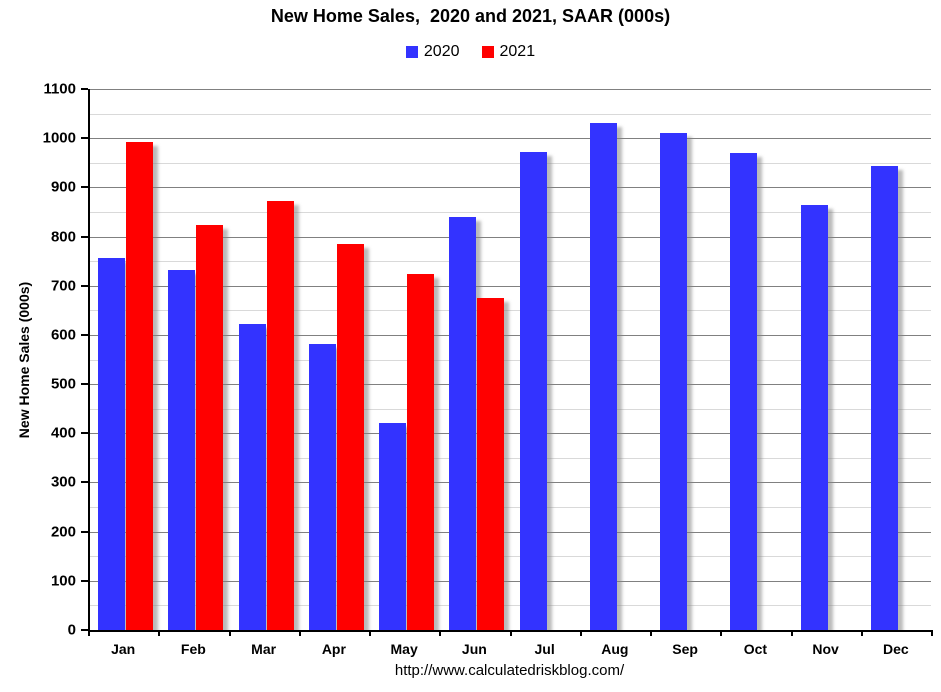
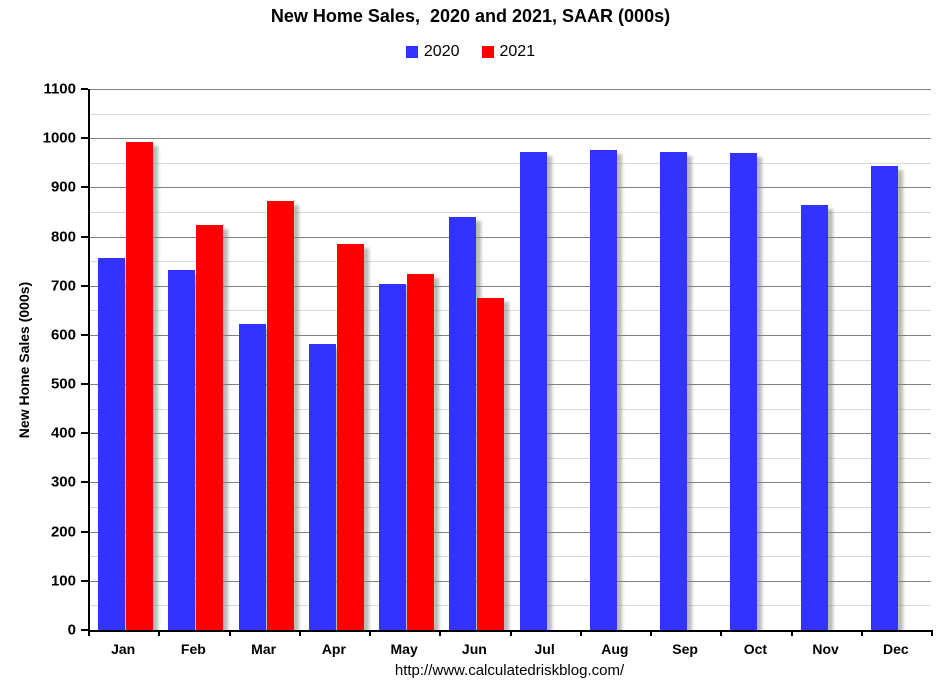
2020/May: 420 -> 700
2020/Aug: 1030 -> 980
2020/Sep: 1010 -> 970
